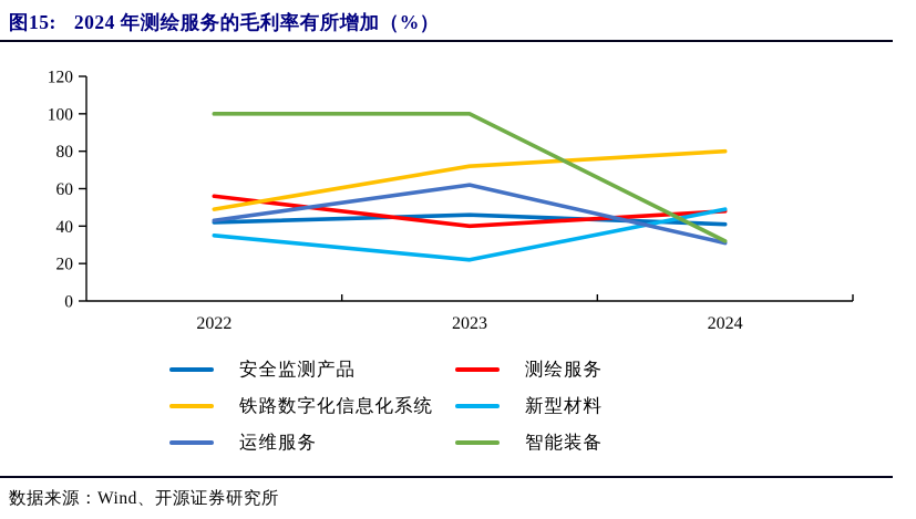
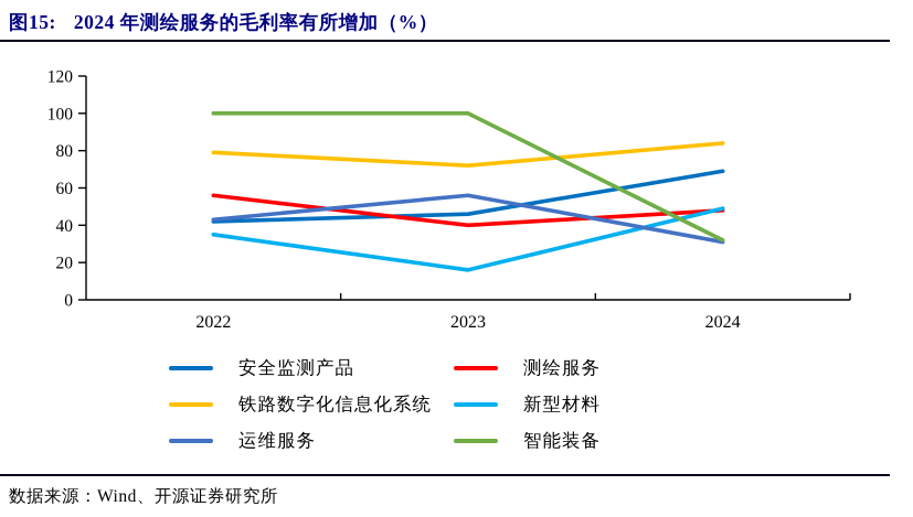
铁路数字化信息化系统/2022: 49 -> 79
新型材料/2023: 22 -> 16
运维服务/2023: 62 -> 56
安全监测产品/2024: 41 -> 69
铁路数字化信息化系统/2024: 80 -> 84
